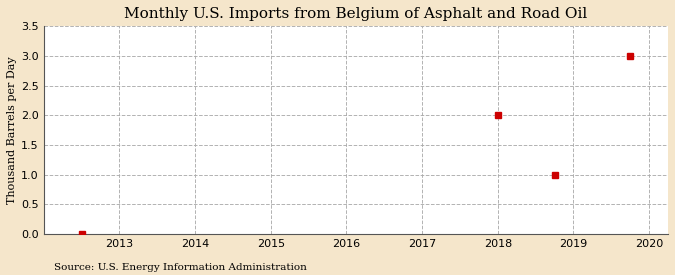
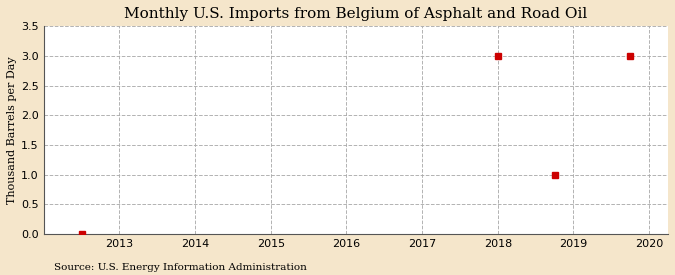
2018: 2 -> 3
